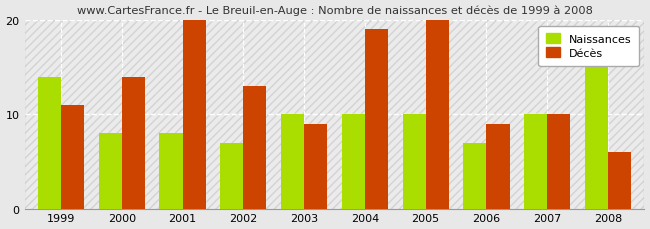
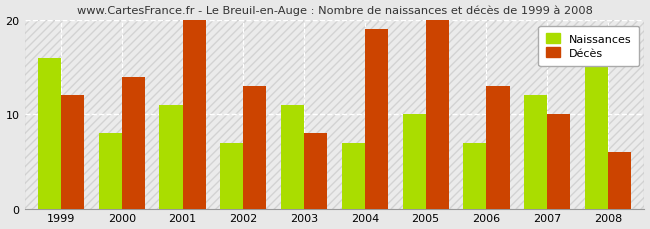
Naissances/1999: 14 -> 16
Décès/1999: 11 -> 12
Naissances/2001: 8 -> 11
Naissances/2003: 10 -> 11
Décès/2003: 9 -> 8
Naissances/2004: 10 -> 7
Décès/2006: 9 -> 13
Naissances/2007: 10 -> 12
